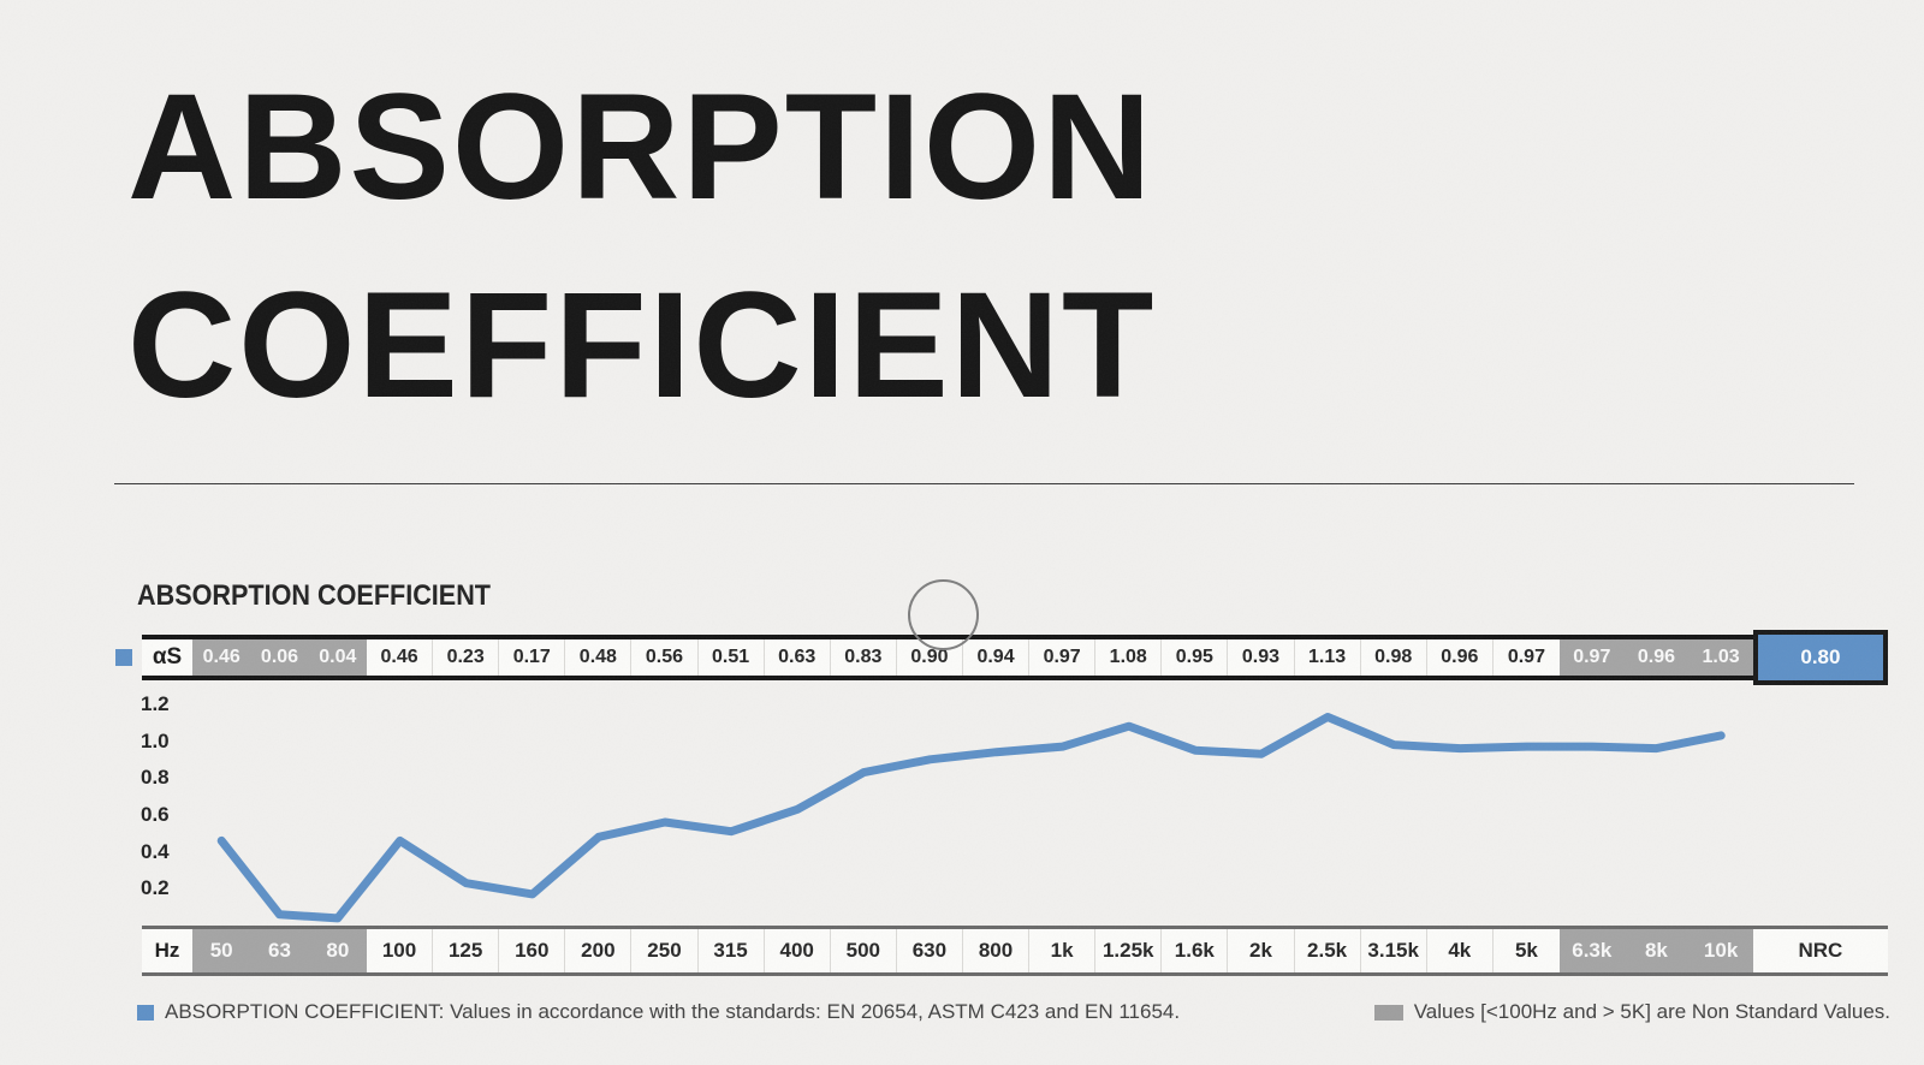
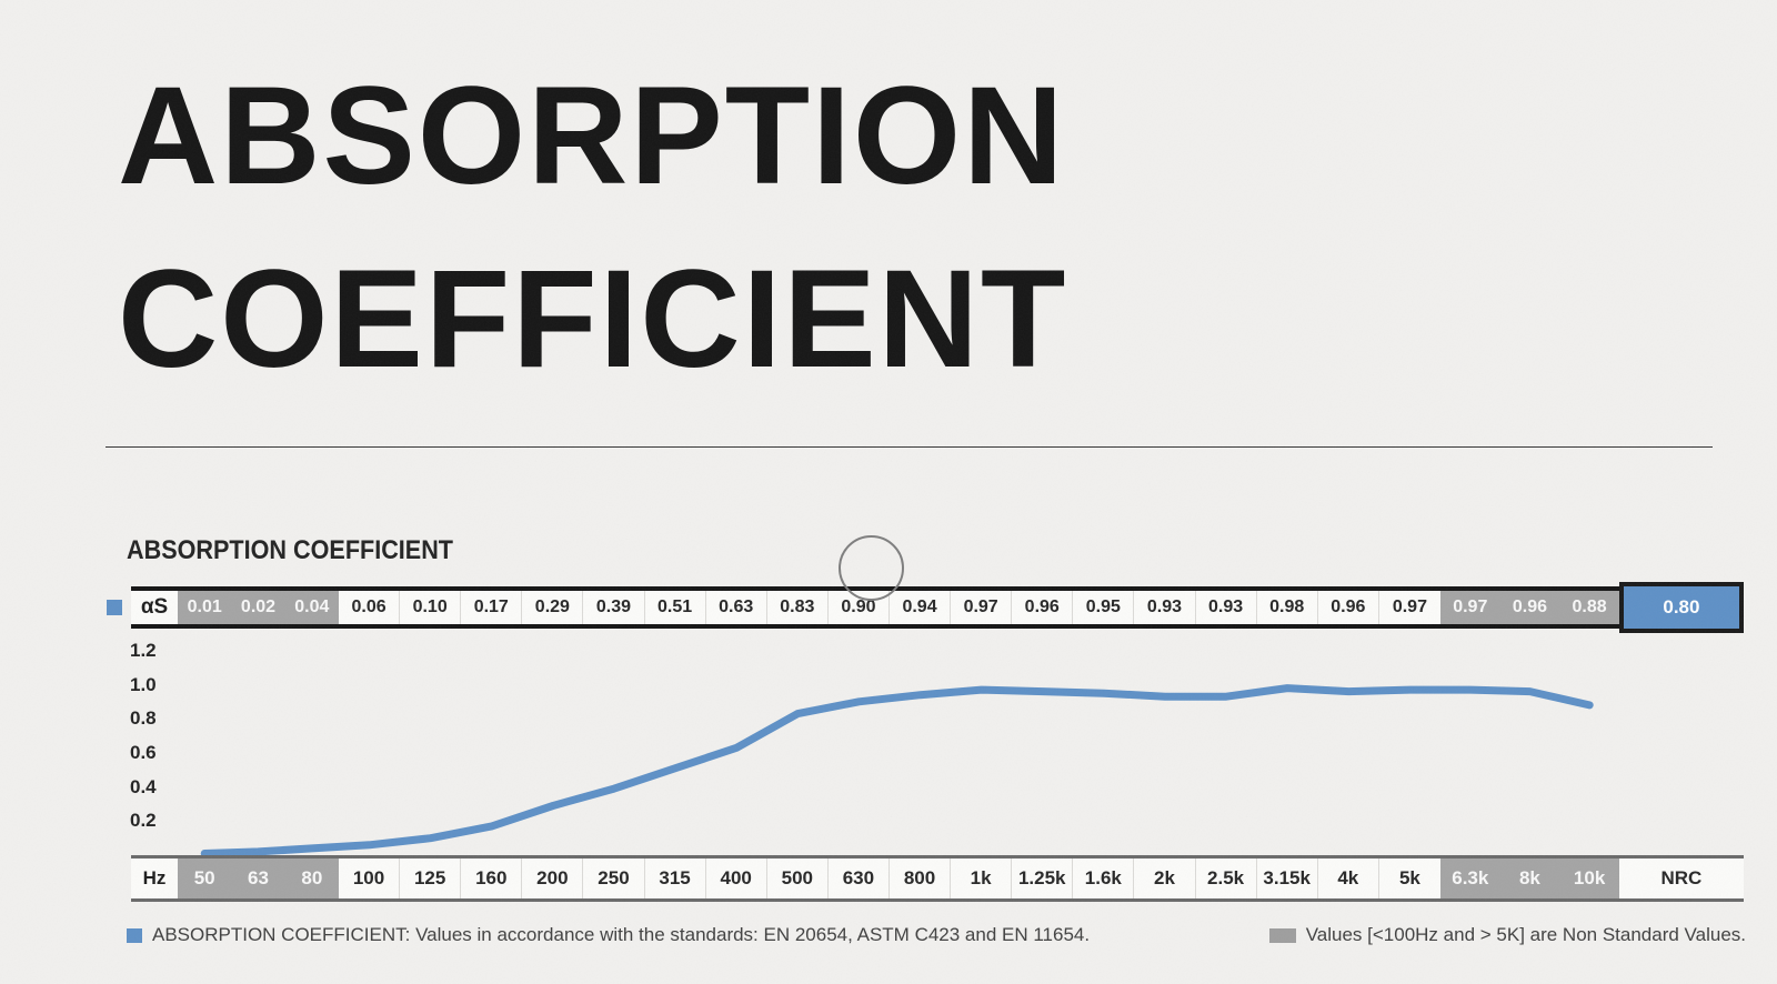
50: 0.46 -> 0.01
63: 0.06 -> 0.02
100: 0.46 -> 0.06
125: 0.23 -> 0.10
200: 0.48 -> 0.29
250: 0.56 -> 0.39
1.25k: 1.08 -> 0.96
2.5k: 1.13 -> 0.93
10k: 1.03 -> 0.88
